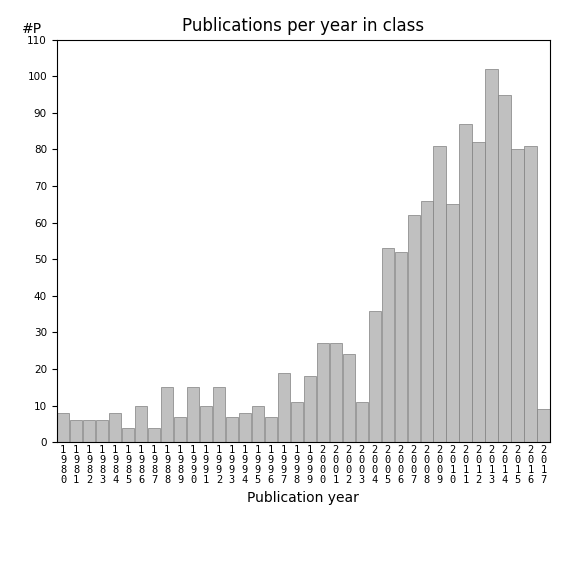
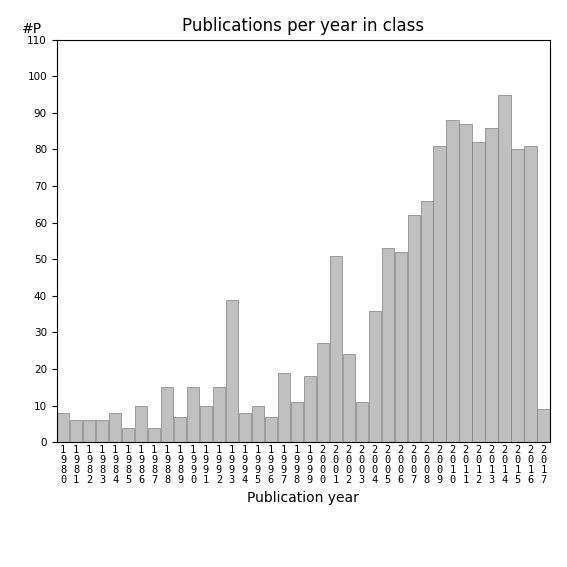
1 9 9 3: 7 -> 39
2 0 0 1: 27 -> 51
2 0 1 0: 65 -> 88
2 0 1 3: 102 -> 86
